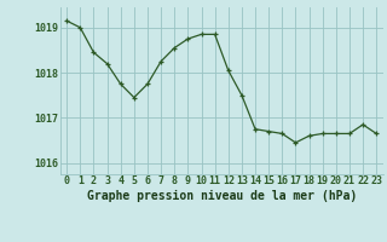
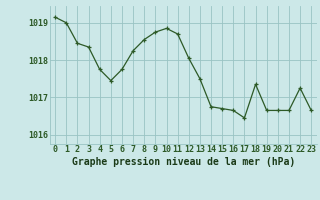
3: 1018.20 -> 1018.35
11: 1018.85 -> 1018.70
18: 1016.60 -> 1017.35
22: 1016.85 -> 1017.25
